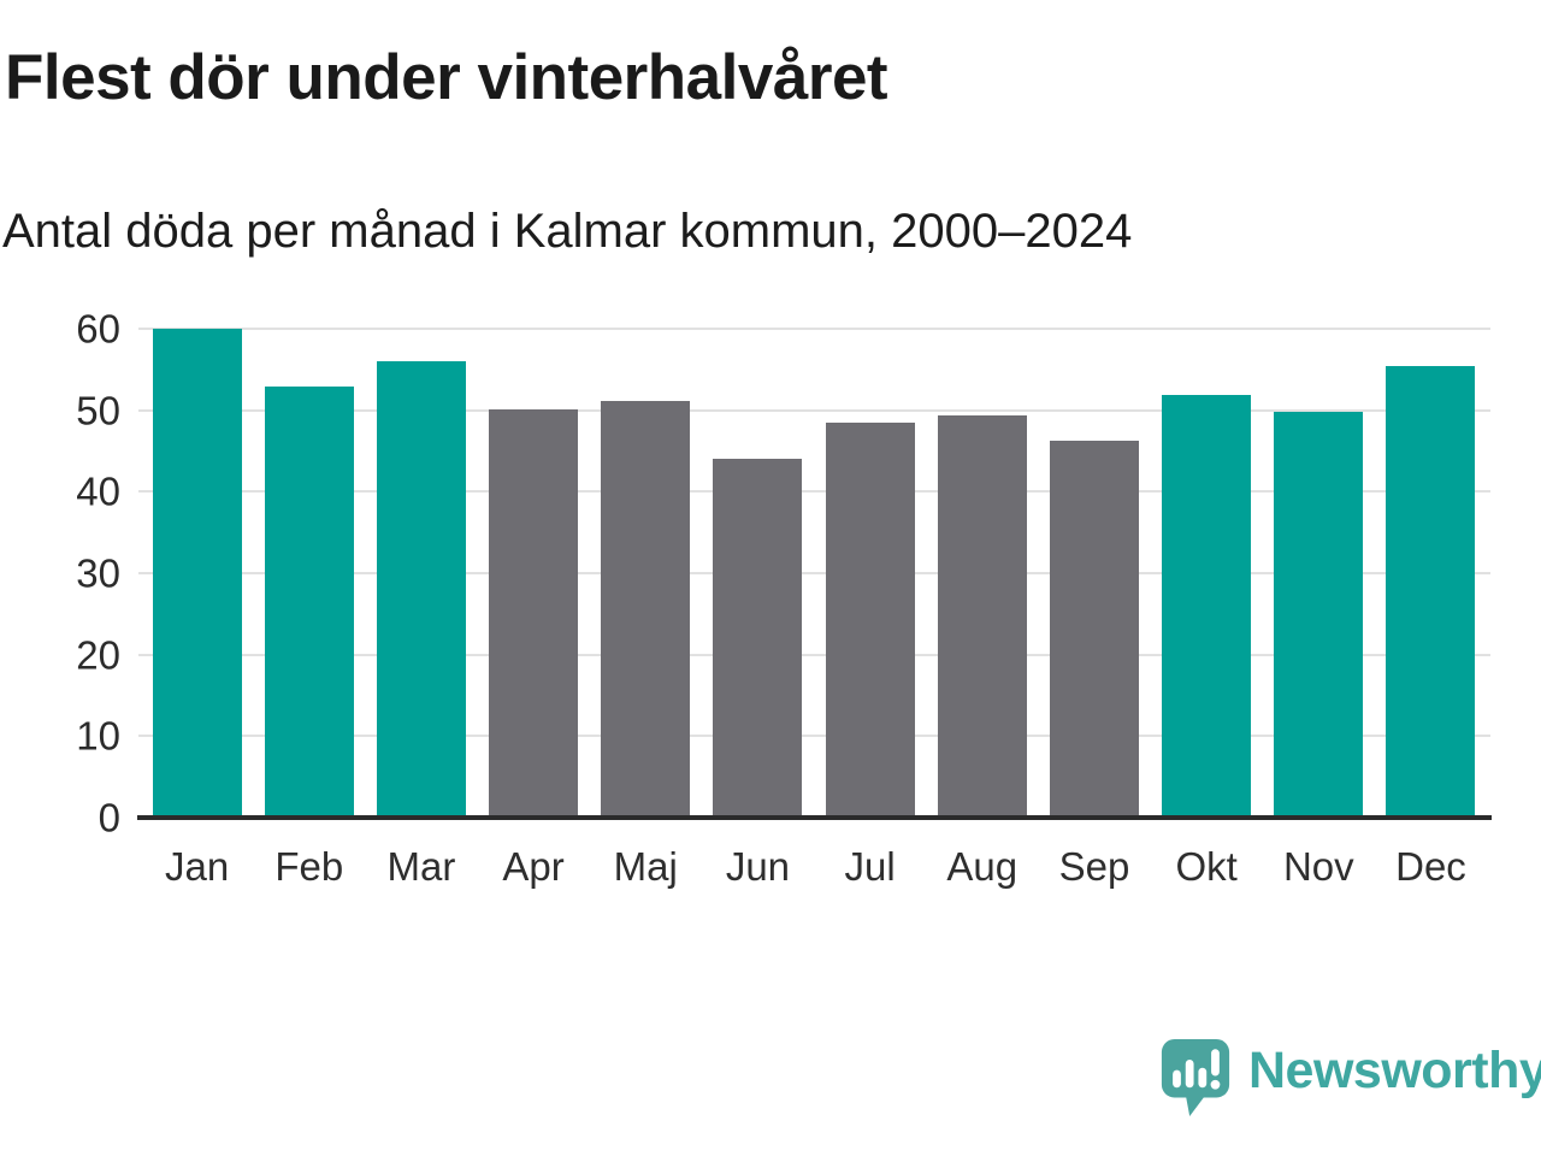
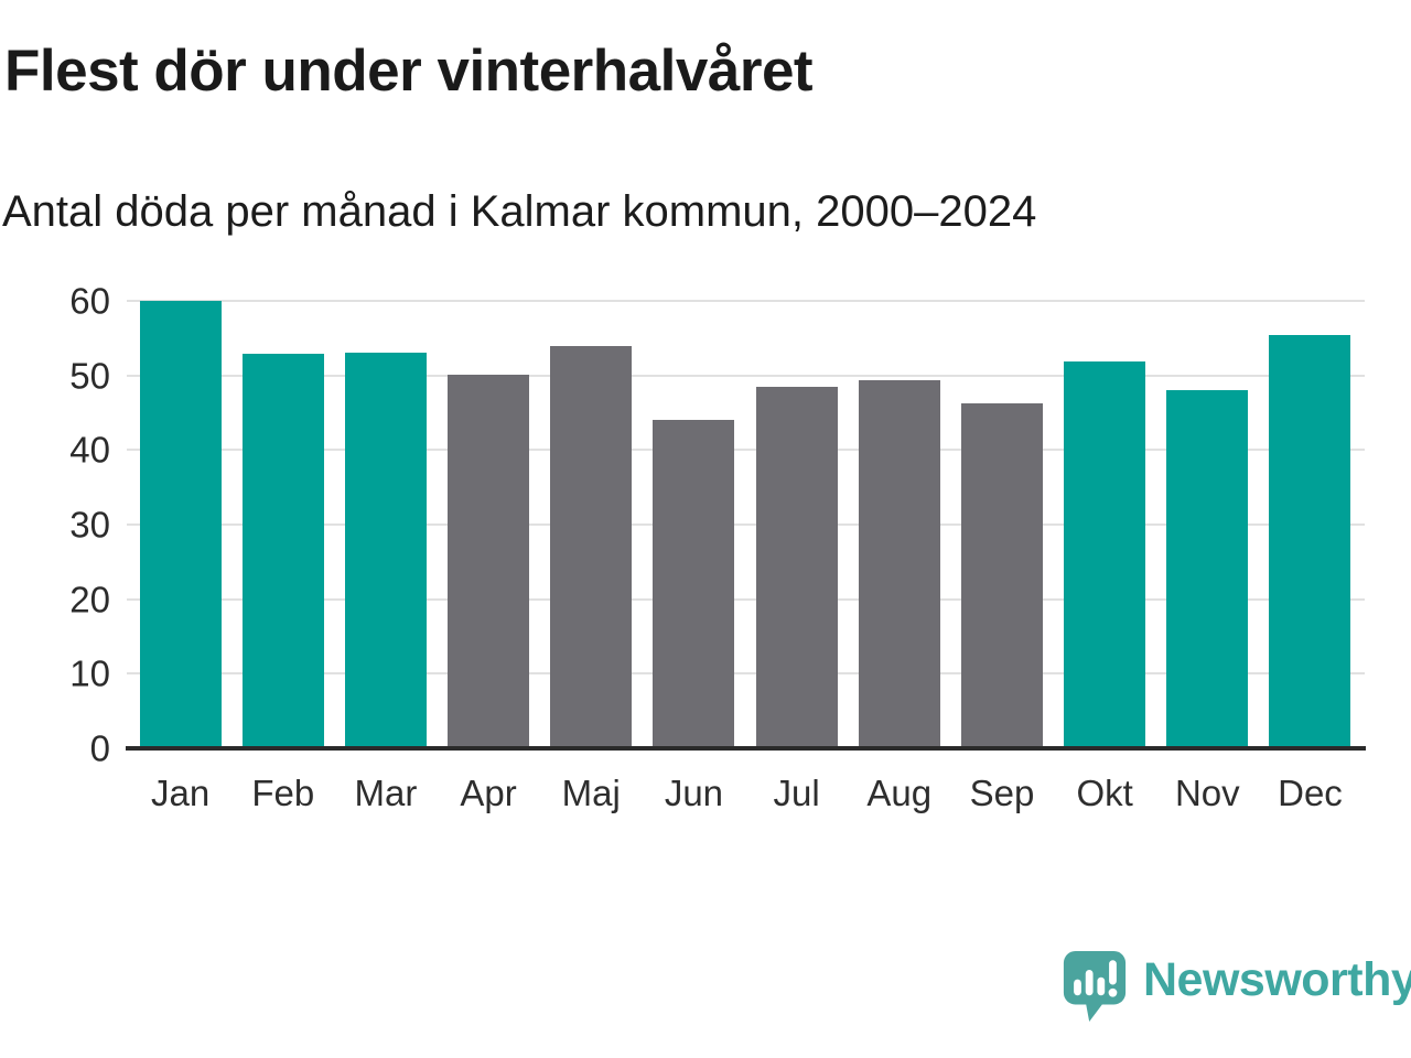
Mar: 56 -> 53
Maj: 51 -> 54
Nov: 50 -> 48
